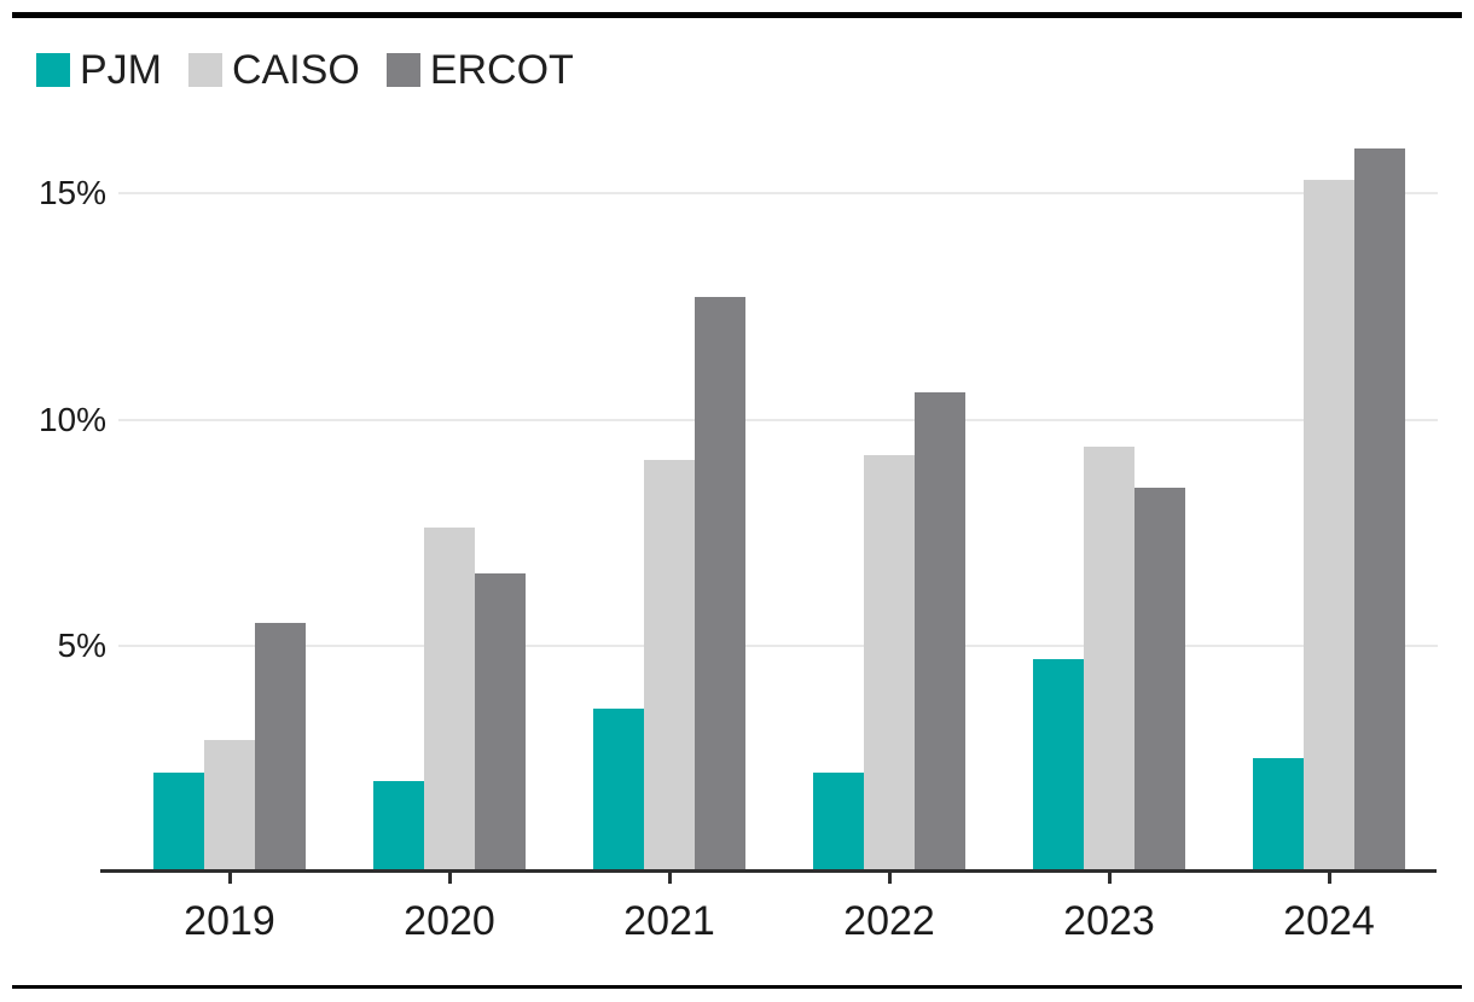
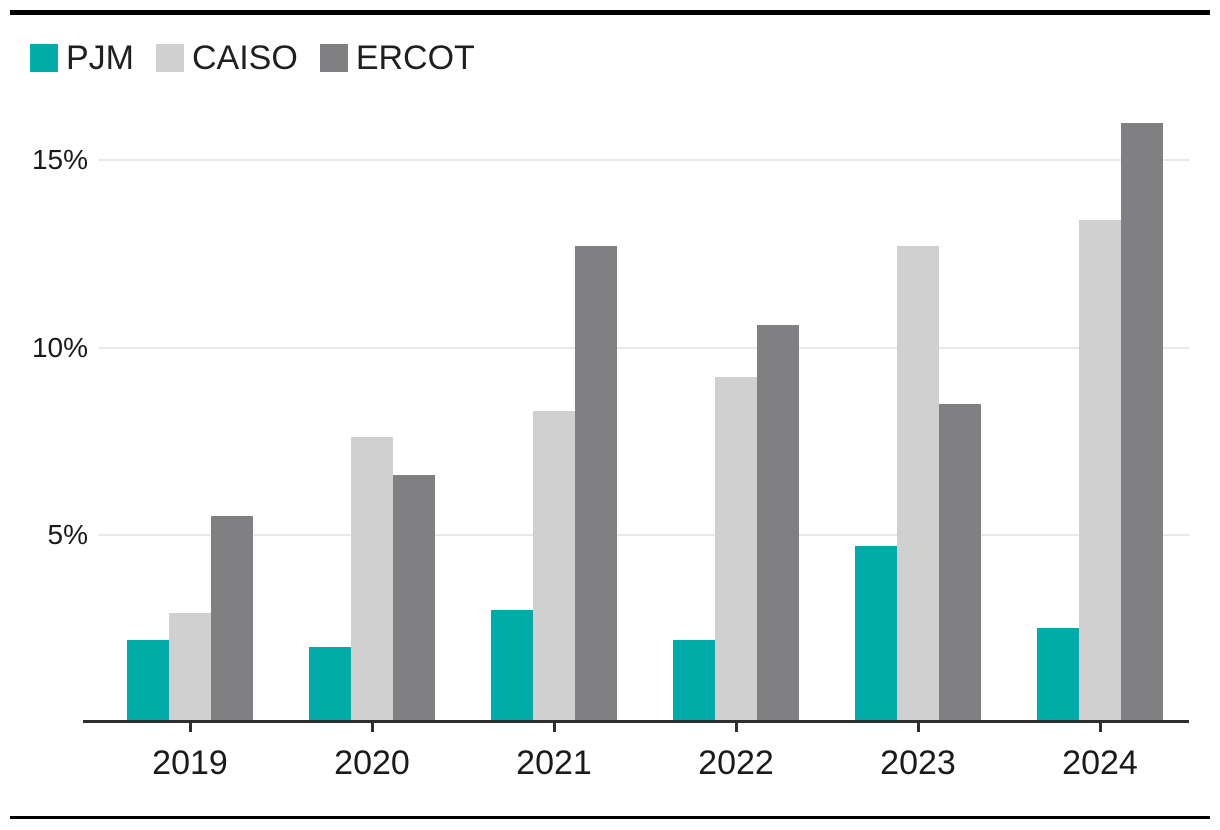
PJM/2021: 3.6% -> 3.0%
CAISO/2021: 9.1% -> 8.3%
CAISO/2023: 9.4% -> 12.7%
CAISO/2024: 15.3% -> 13.4%
